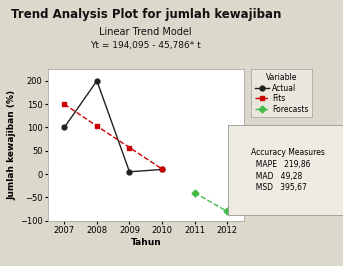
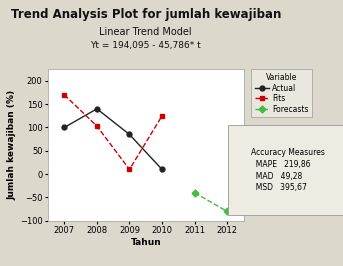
Fits/2007: 150 -> 170
Actual/2008: 200 -> 140
Actual/2009: 5 -> 85
Fits/2009: 57 -> 10
Fits/2010: 11 -> 125
